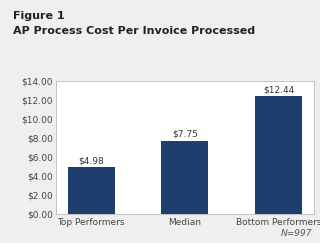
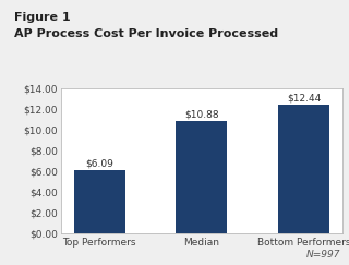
Top Performers: $4.98 -> $6.09
Median: $7.75 -> $10.88
